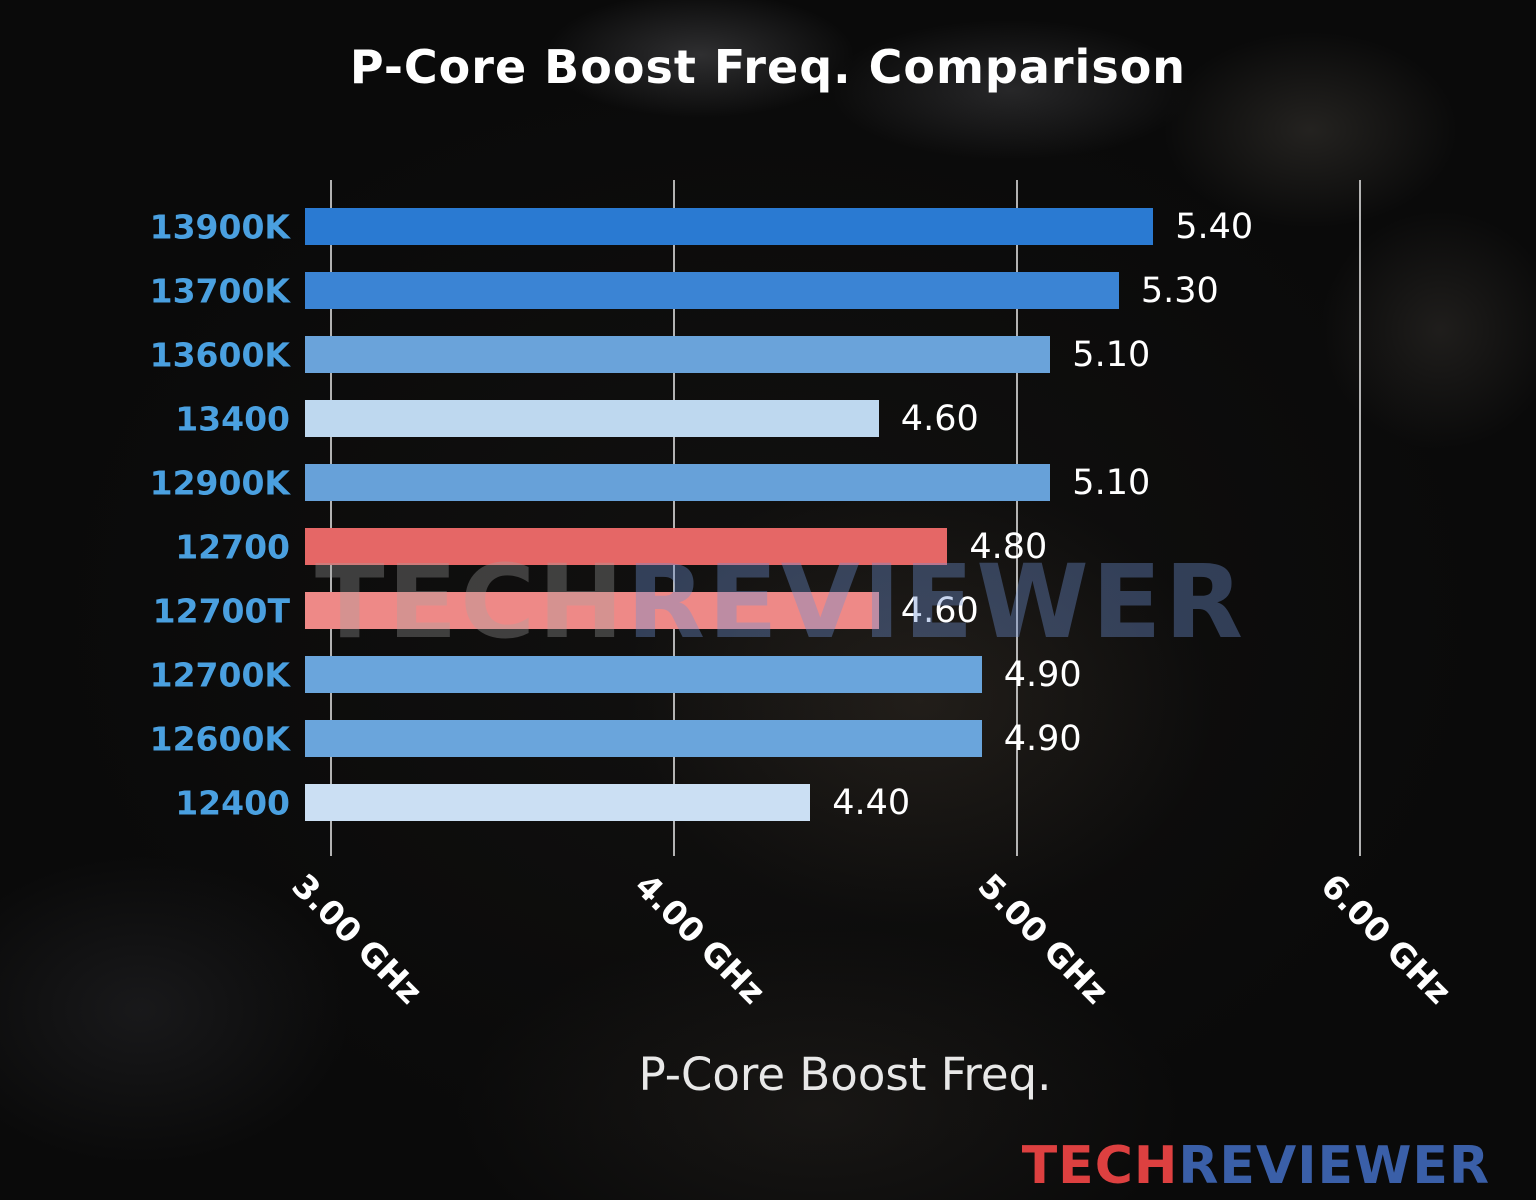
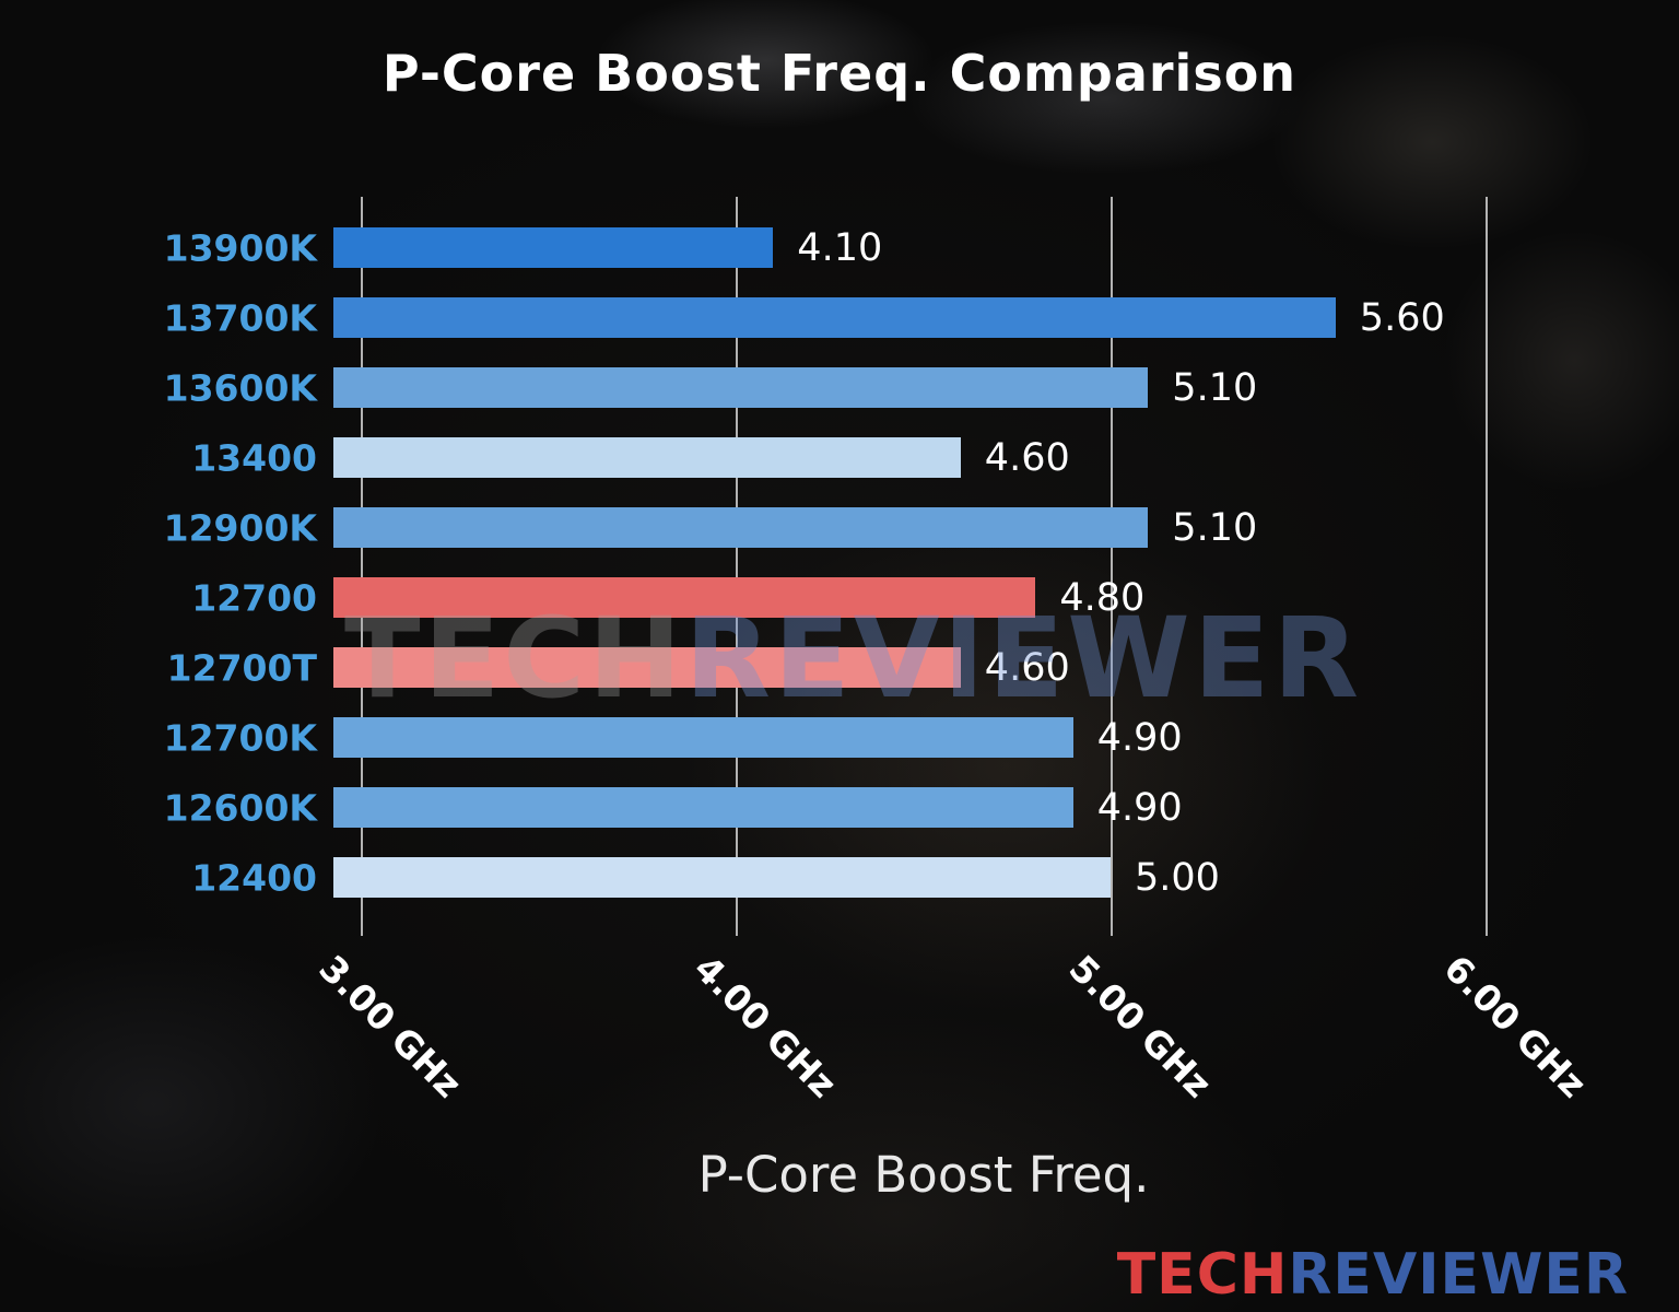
13900K: 5.40 -> 4.10
13700K: 5.30 -> 5.60
12400: 4.40 -> 5.00
